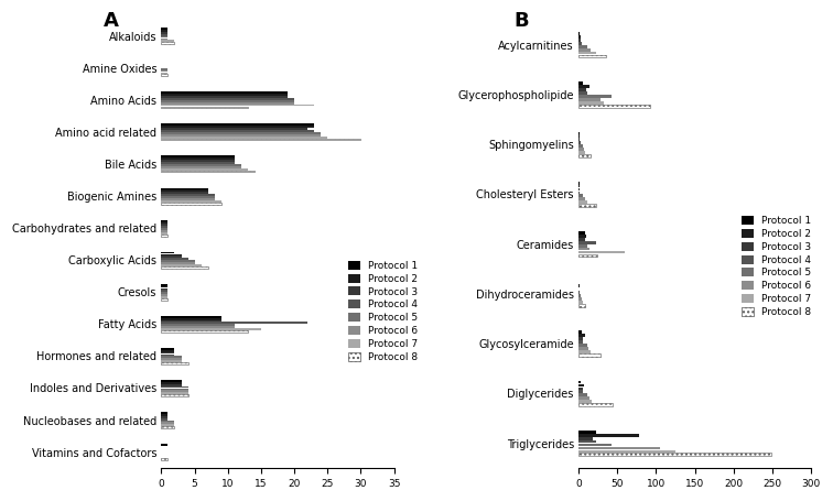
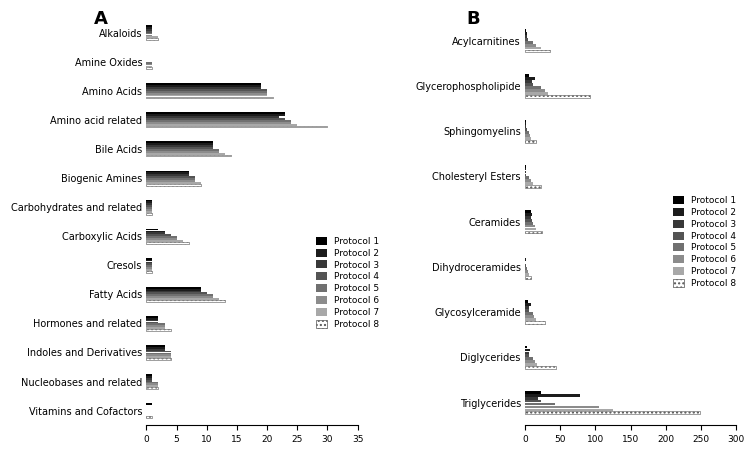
Protocol 7/Amino Acids: 23 -> 20
Protocol 8/Amino Acids: 13 -> 21
Protocol 4/Fatty Acids: 22 -> 10
Protocol 7/Fatty Acids: 15 -> 12
Protocol 5/Glycerophospholipide: 42 -> 22
Protocol 4/Ceramides: 22 -> 10
Protocol 7/Ceramides: 60 -> 16
